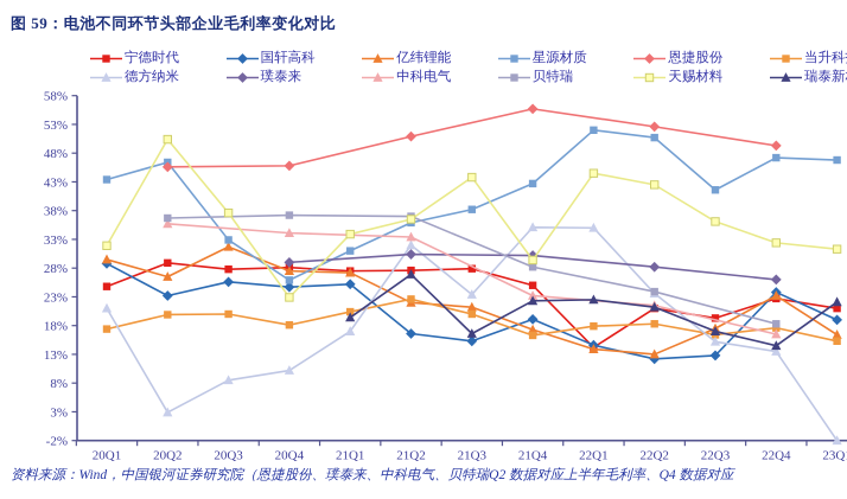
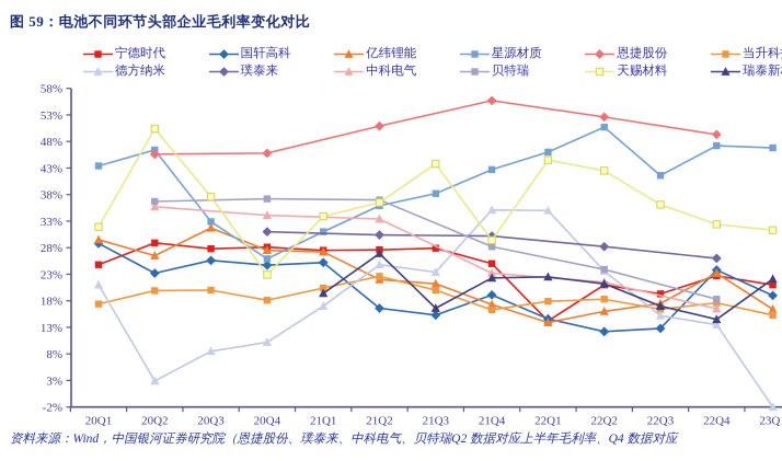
璞泰来/20Q4: 29% -> 31%
德方纳米/21Q2: 32% -> 25%
星源材质/22Q1: 52% -> 46%
亿纬锂能/22Q2: 13% -> 16%
